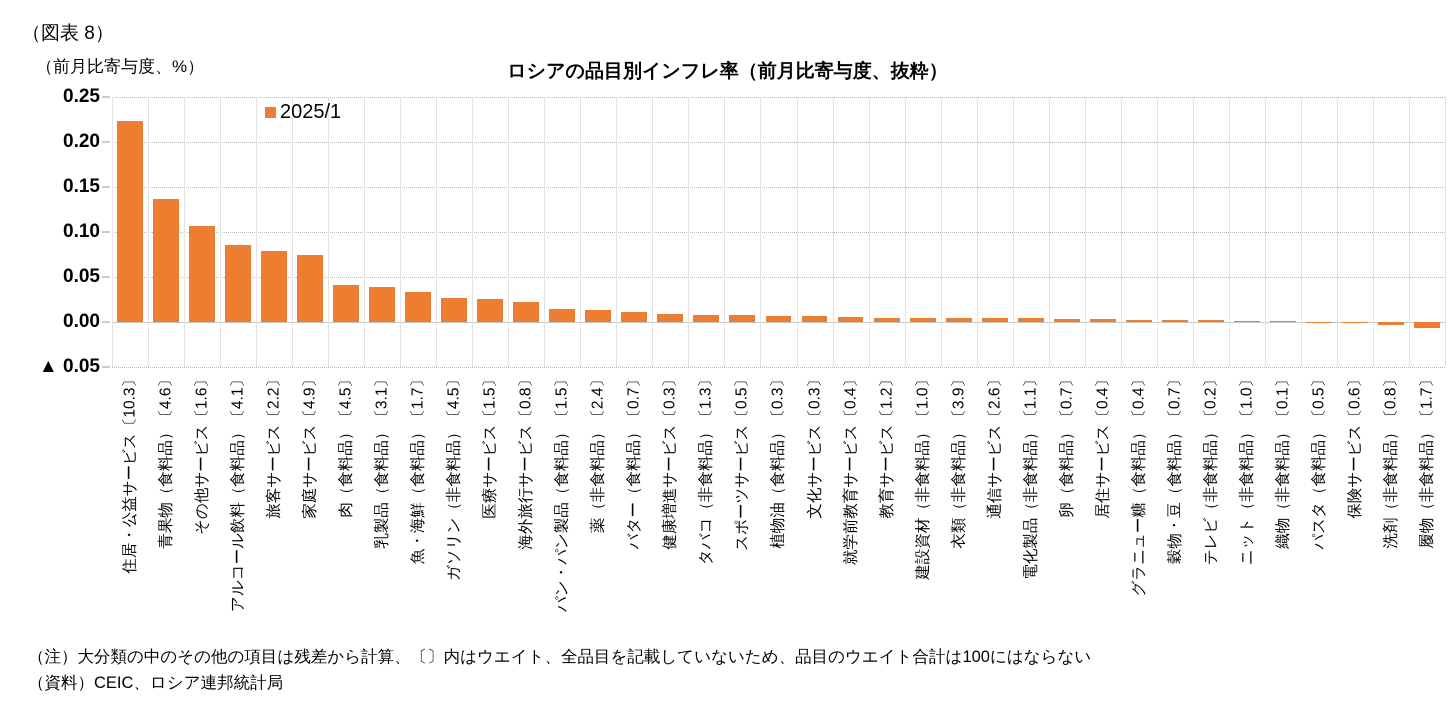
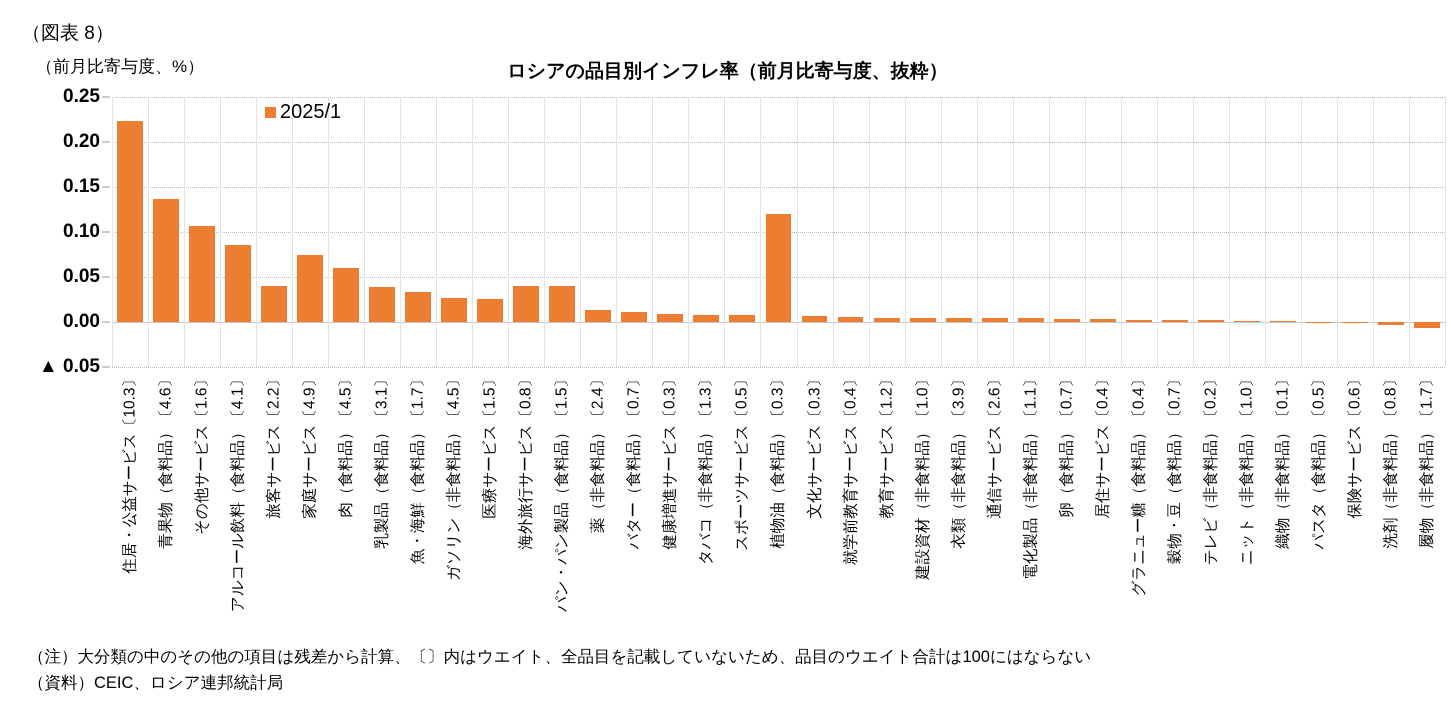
旅客サービス〔2.2〕: 0.08 -> 0.04
肉（食料品）〔4.5〕: 0.04 -> 0.06
海外旅行サービス〔0.8〕: 0.02 -> 0.04
パン・パン製品（食料品）〔1.5〕: 0.01 -> 0.04
植物油（食料品）〔0.3〕: 0.01 -> 0.12
